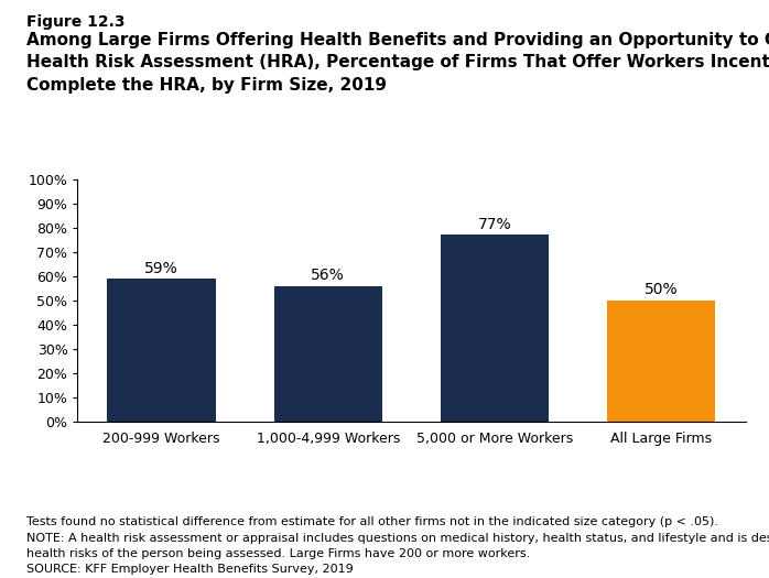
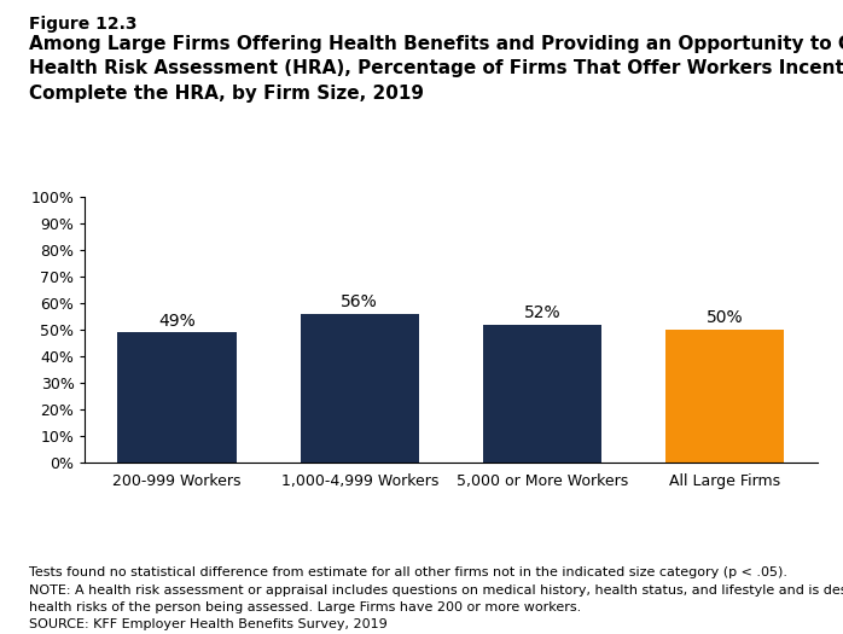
200-999 Workers: 59% -> 49%
5,000 or More Workers: 77% -> 52%
